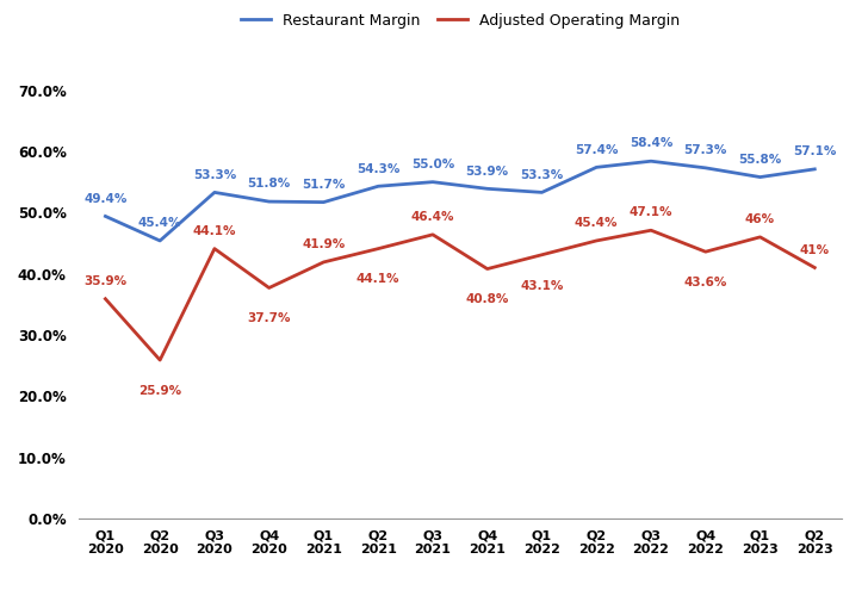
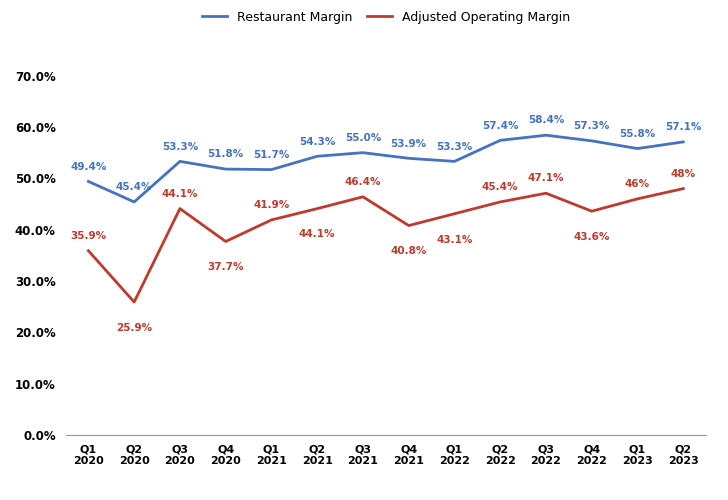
Adjusted Operating Margin/Q2 2023: 41% -> 48%
